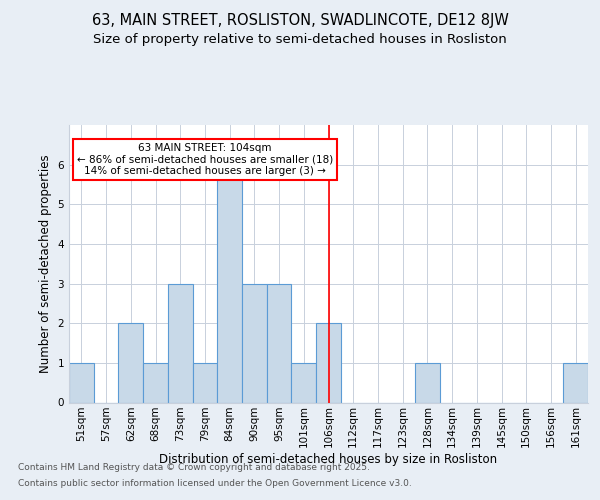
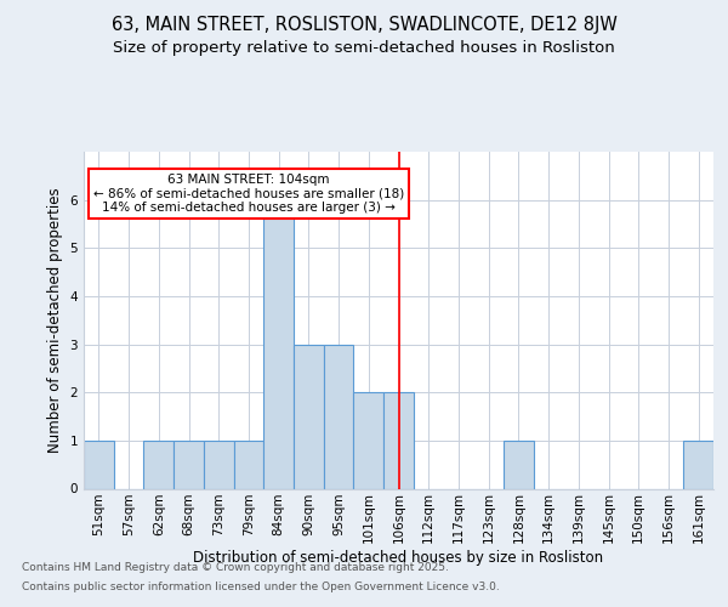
62sqm: 2 -> 1
73sqm: 3 -> 1
101sqm: 1 -> 2
